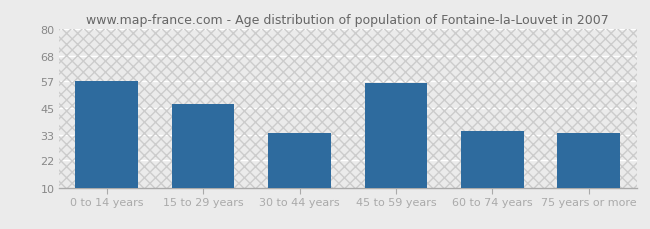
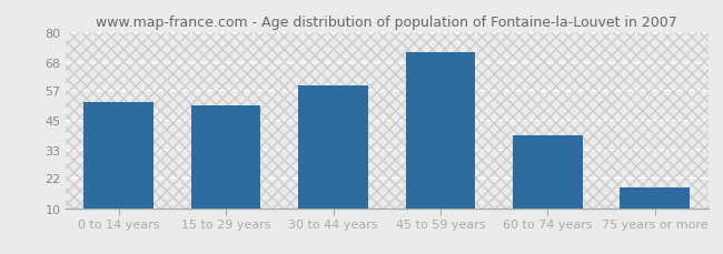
0 to 14 years: 57 -> 52
15 to 29 years: 47 -> 51
30 to 44 years: 34 -> 59
45 to 59 years: 56 -> 72
60 to 74 years: 35 -> 39
75 years or more: 34 -> 18
